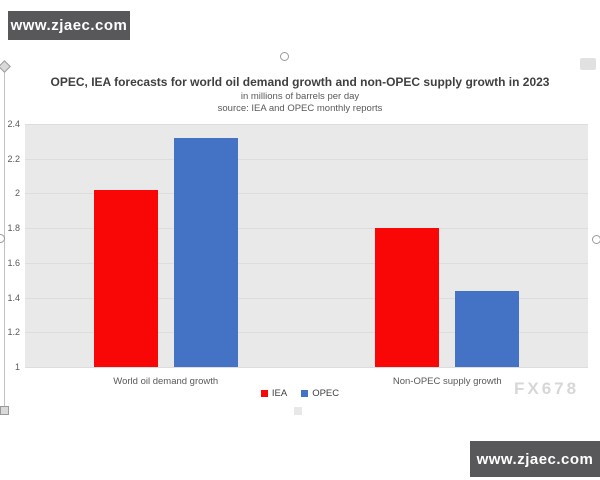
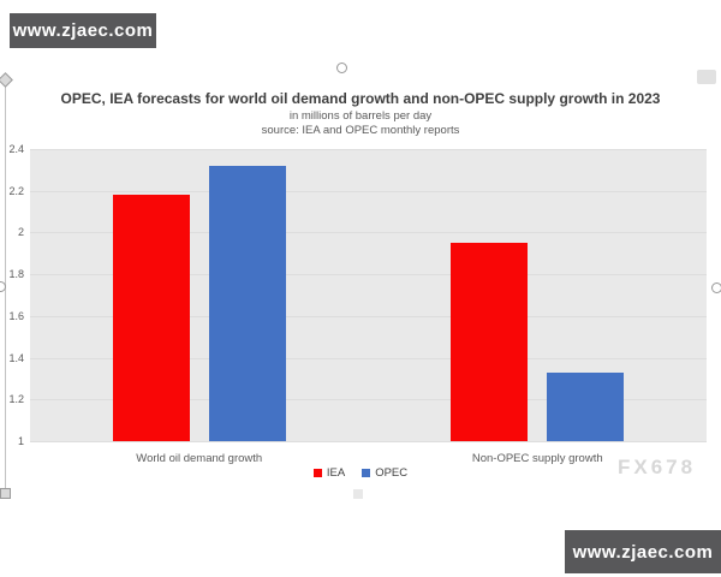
IEA/World oil demand growth: 2.02 -> 2.18
IEA/Non-OPEC supply growth: 1.80 -> 1.95
OPEC/Non-OPEC supply growth: 1.44 -> 1.33
